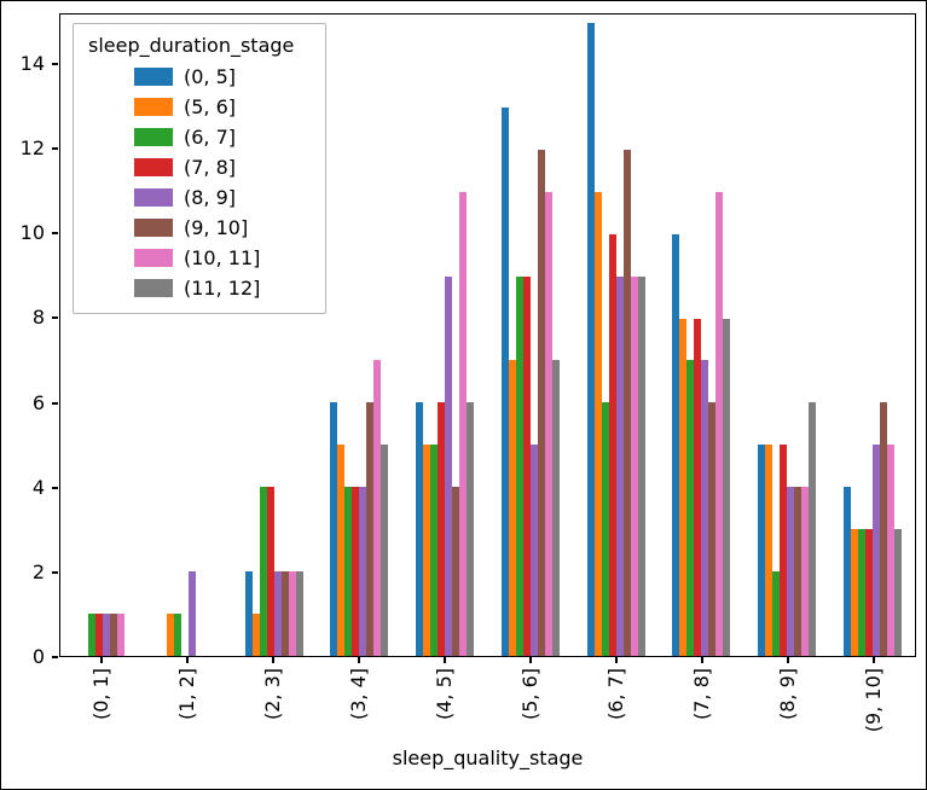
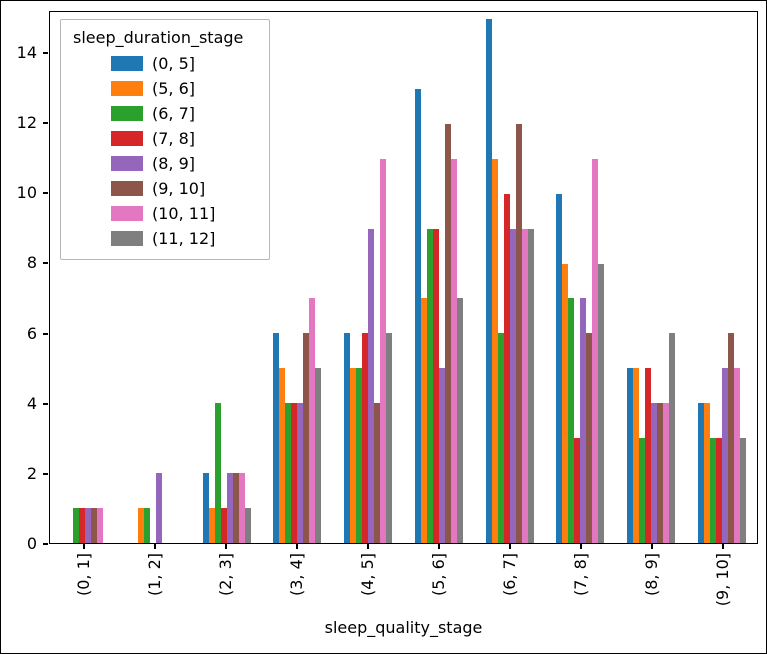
(7, 8]/(2, 3]: 4 -> 1
(11, 12]/(2, 3]: 2 -> 1
(7, 8]/(7, 8]: 8 -> 3
(6, 7]/(8, 9]: 2 -> 3
(5, 6]/(9, 10]: 3 -> 4
